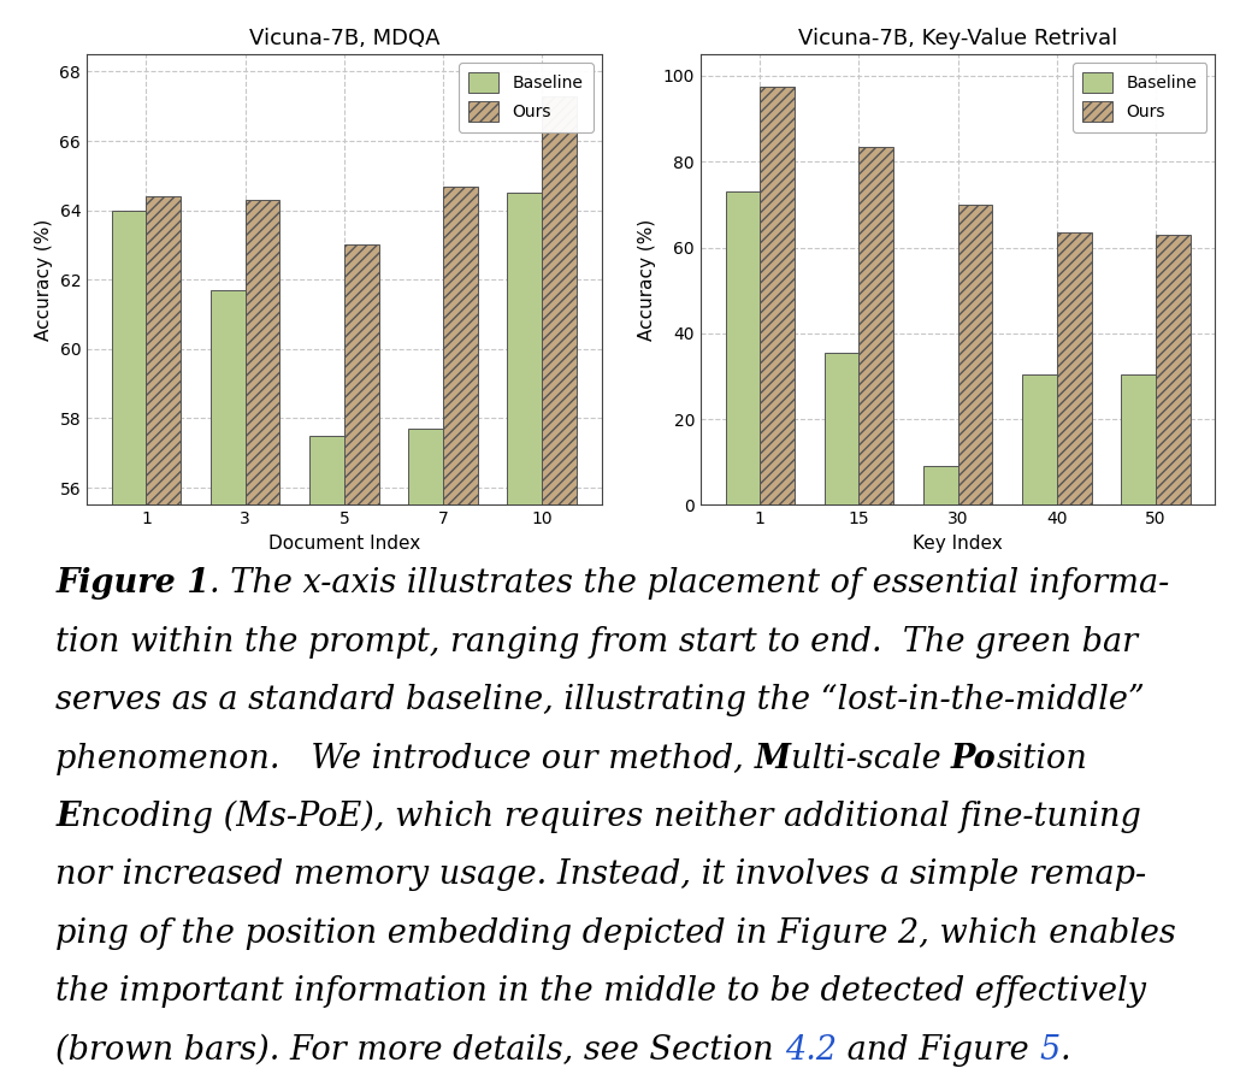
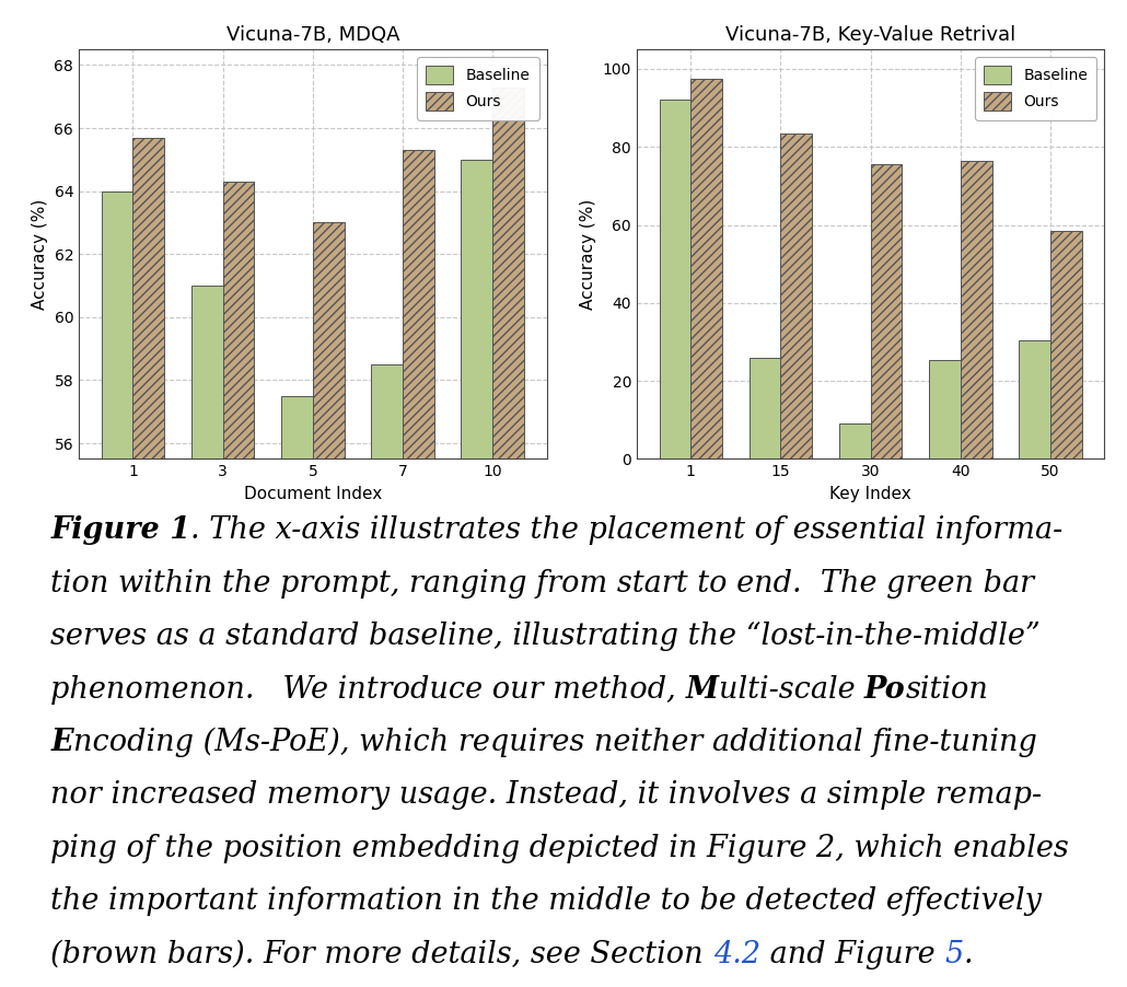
Vicuna-7B, MDQA/Ours/1: 64.4 -> 65.7
Vicuna-7B, MDQA/Baseline/3: 61.7 -> 61.0
Vicuna-7B, MDQA/Baseline/7: 57.7 -> 58.5
Vicuna-7B, MDQA/Ours/7: 64.7 -> 65.3
Vicuna-7B, MDQA/Baseline/10: 64.5 -> 65.0
Vicuna-7B, Key-Value Retrival/Baseline/1: 73.0 -> 92.0
Vicuna-7B, Key-Value Retrival/Baseline/15: 35.5 -> 26.0
Vicuna-7B, Key-Value Retrival/Ours/30: 70.0 -> 75.5
Vicuna-7B, Key-Value Retrival/Baseline/40: 30.5 -> 25.5
Vicuna-7B, Key-Value Retrival/Ours/40: 63.5 -> 76.5
Vicuna-7B, Key-Value Retrival/Ours/50: 63.0 -> 58.5
